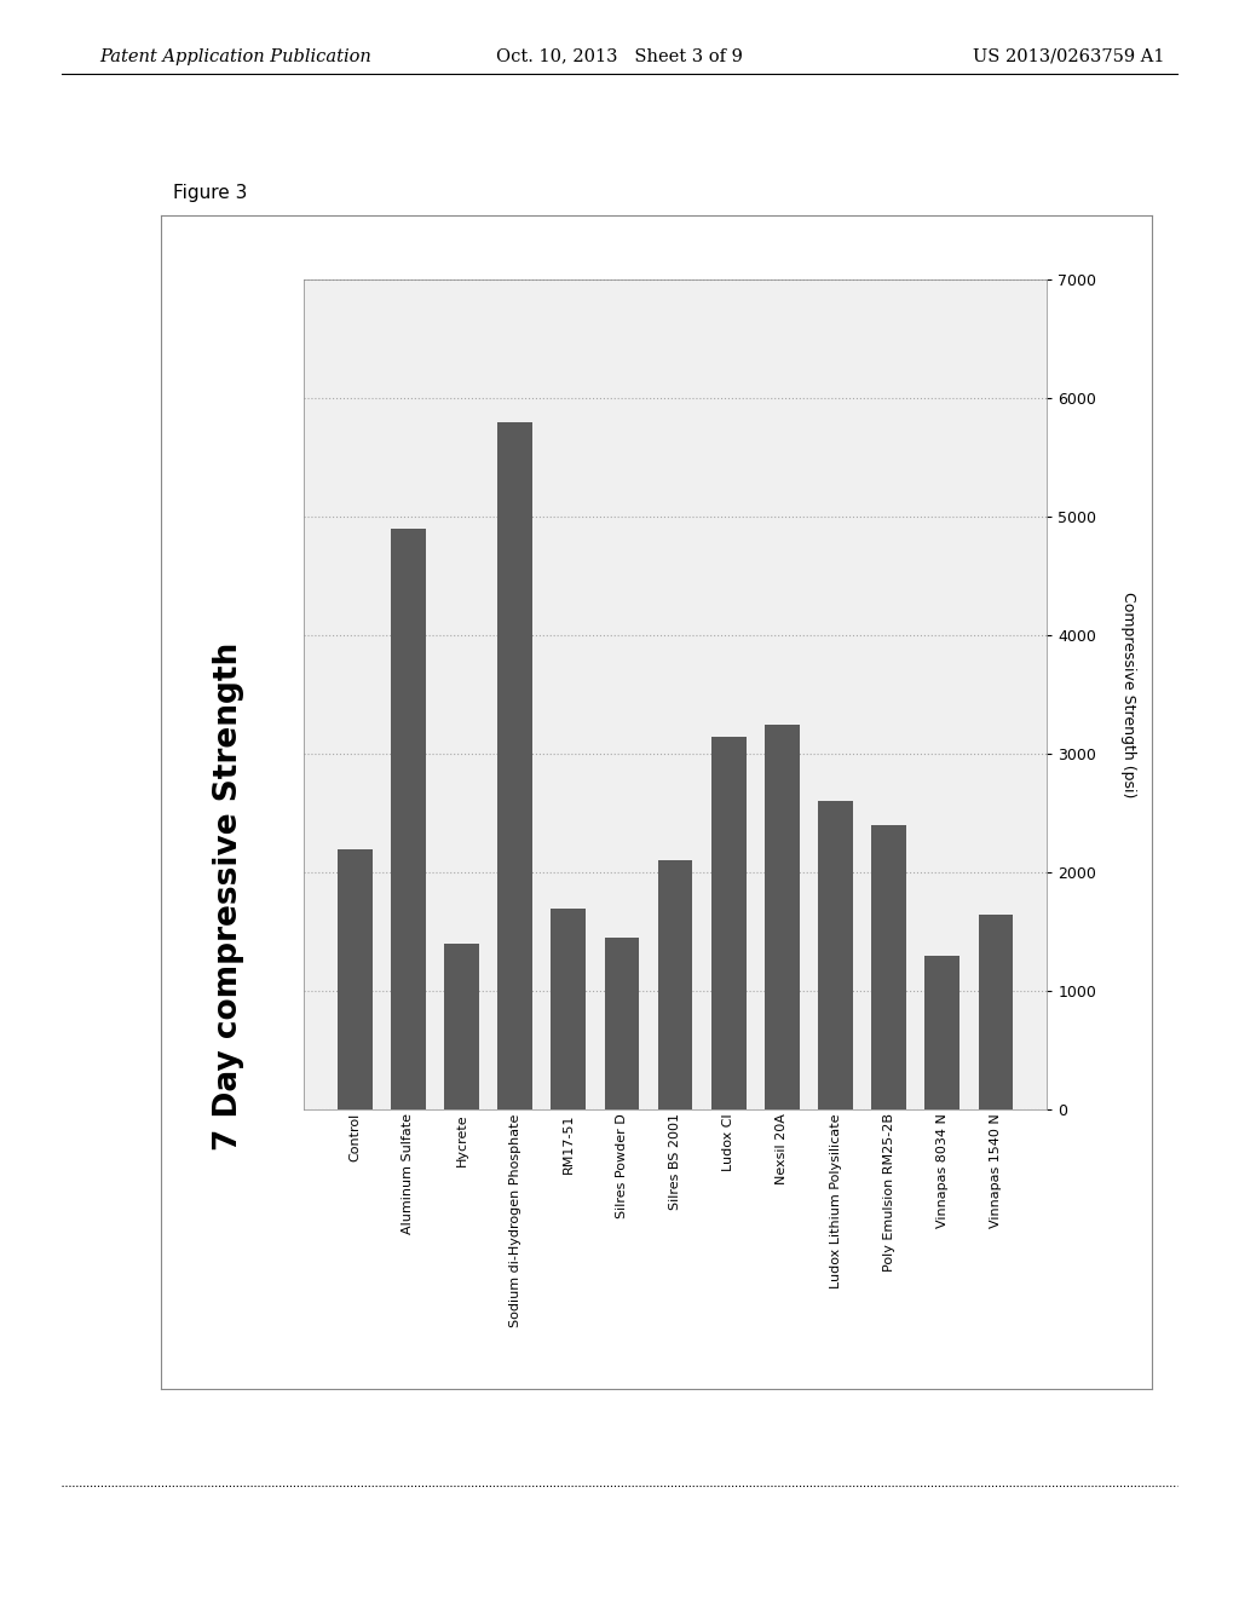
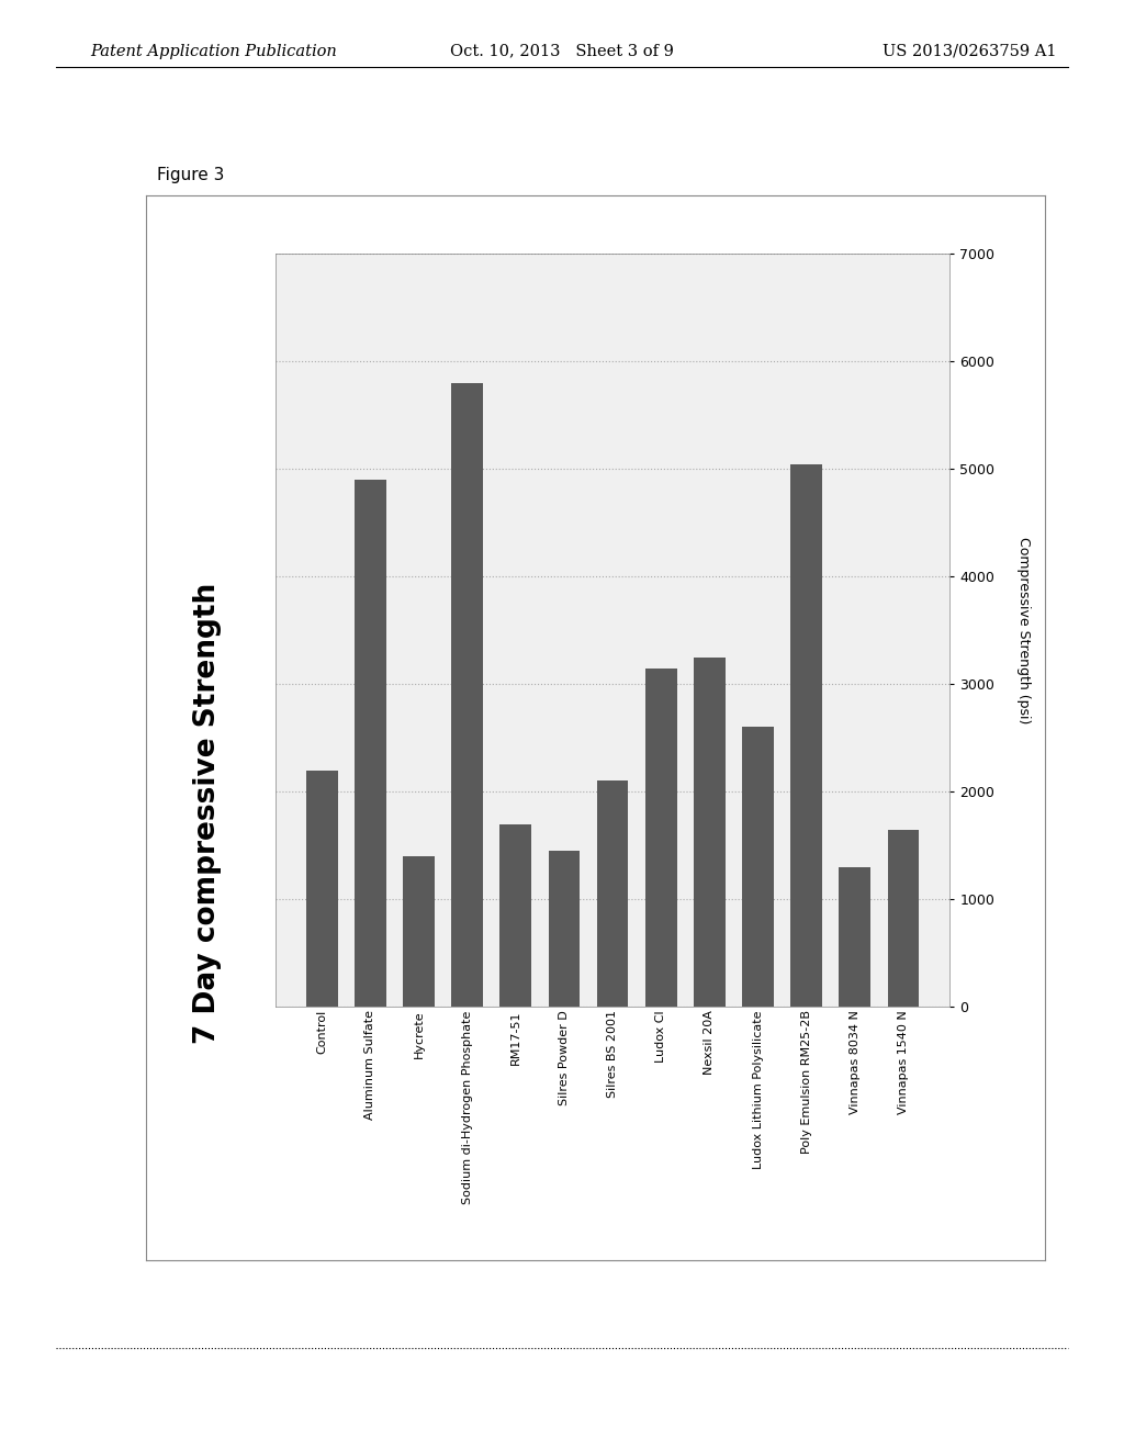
Poly Emulsion RM25-2B: 2400 -> 5040
